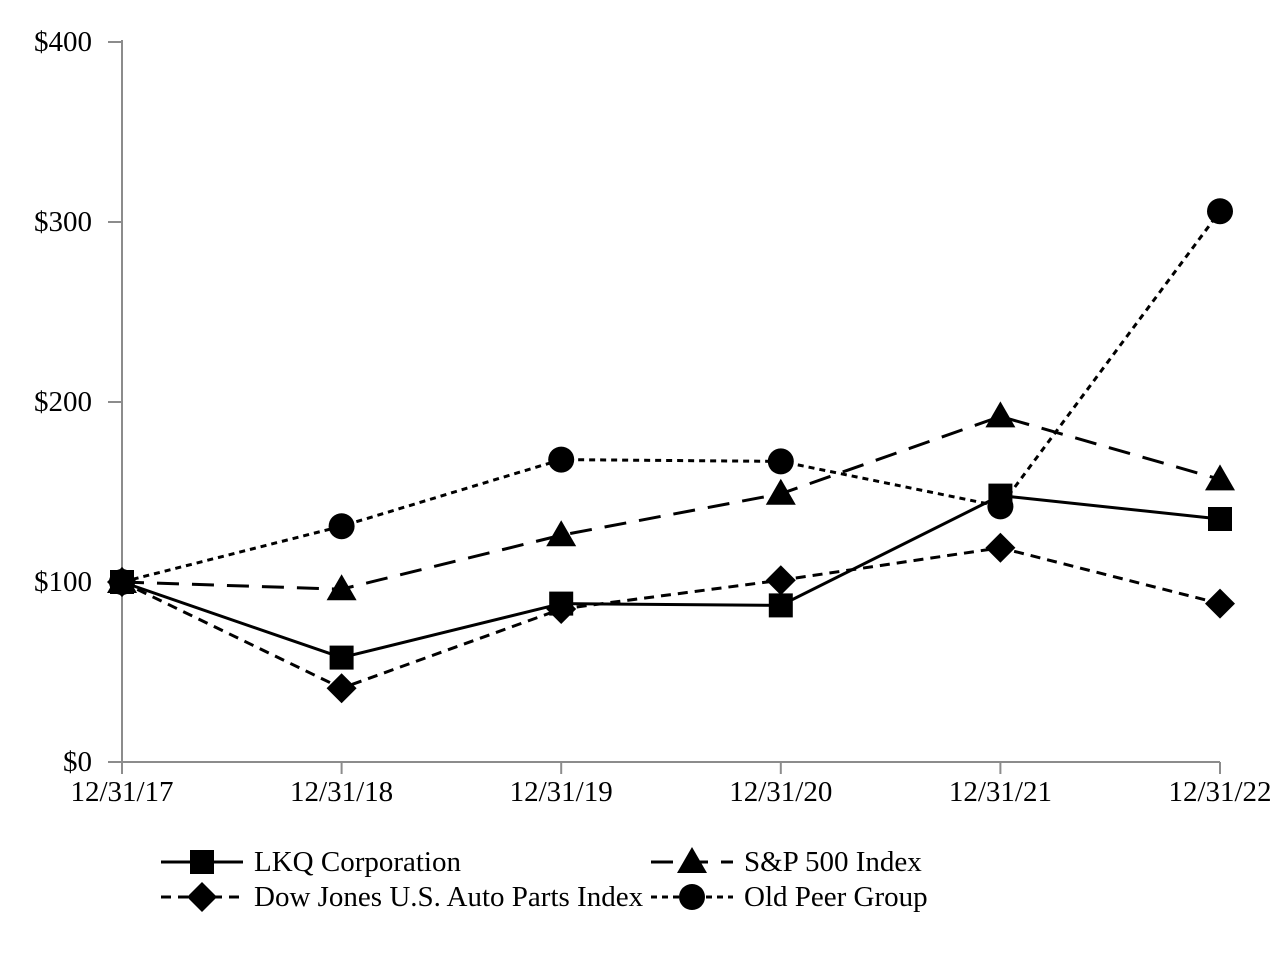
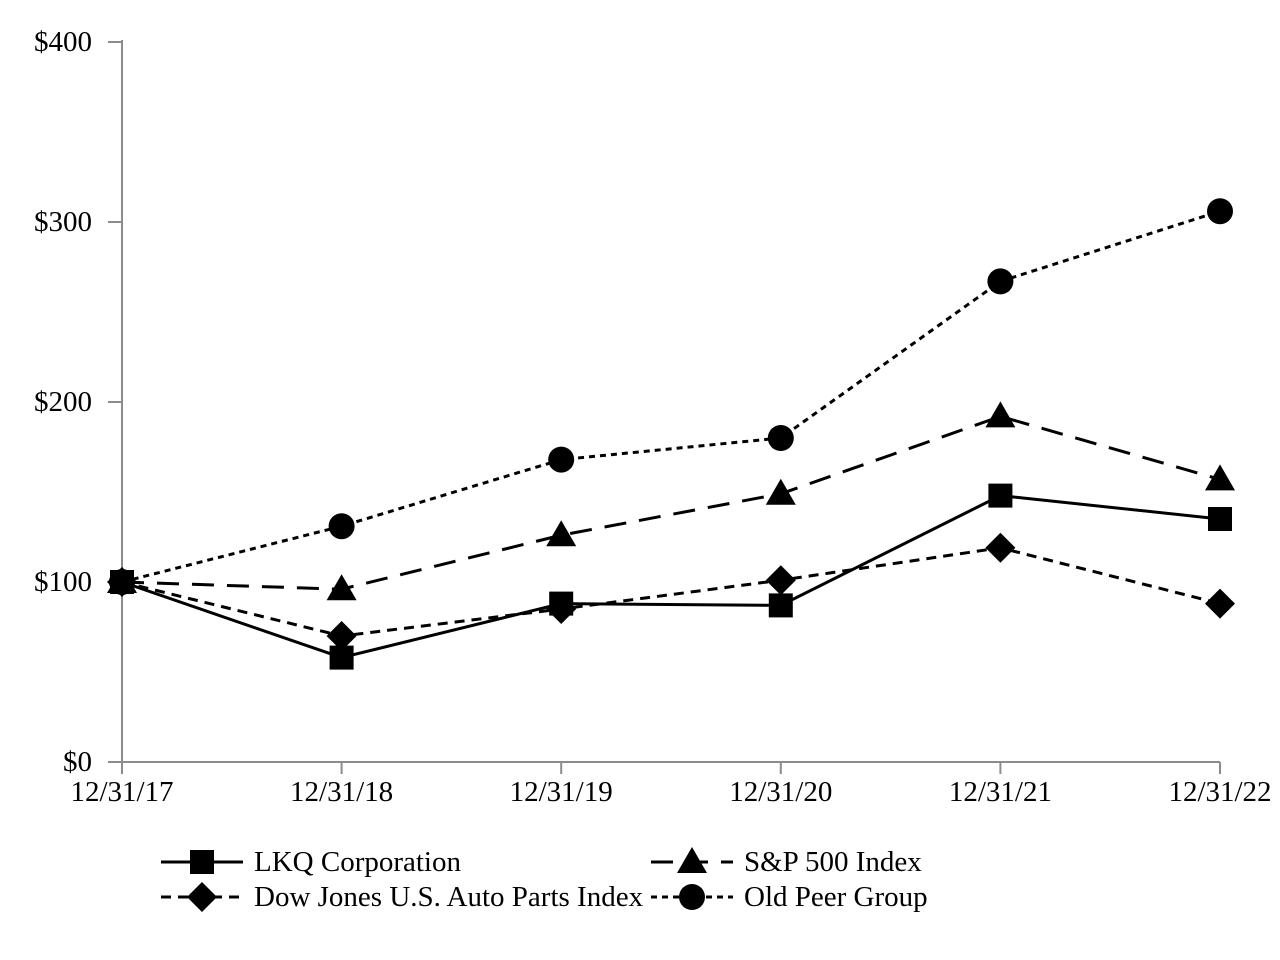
Dow Jones U.S. Auto Parts Index/12/31/18: $41 -> $70
Old Peer Group/12/31/20: $167 -> $180
Old Peer Group/12/31/21: $142 -> $267
